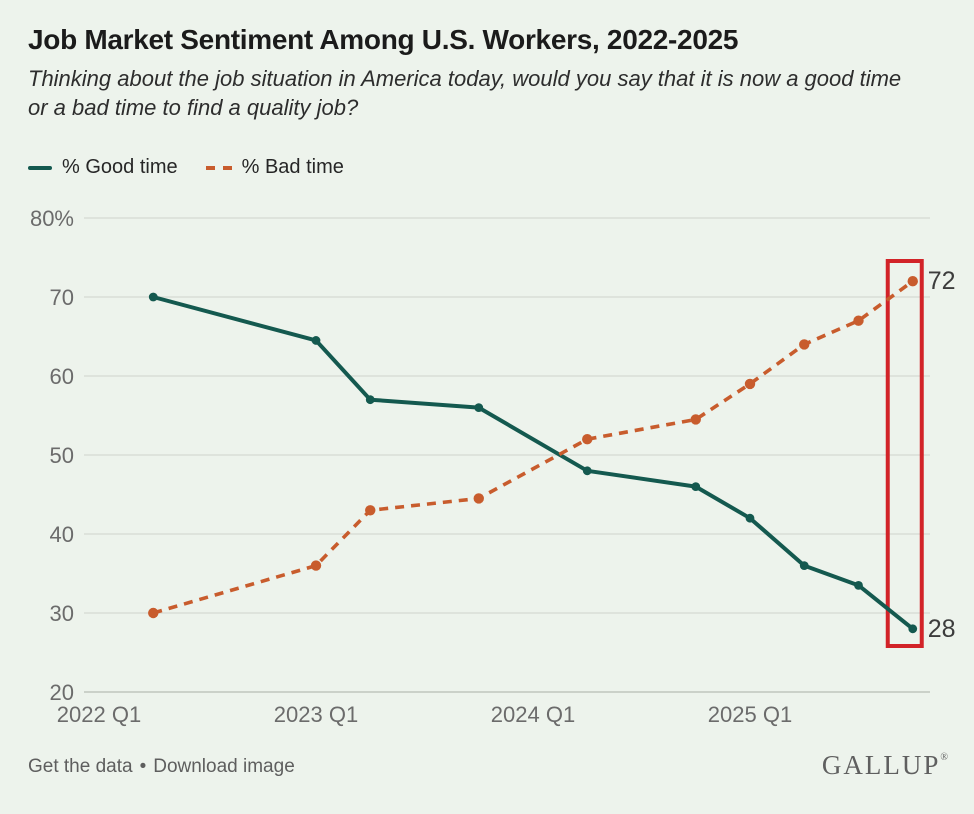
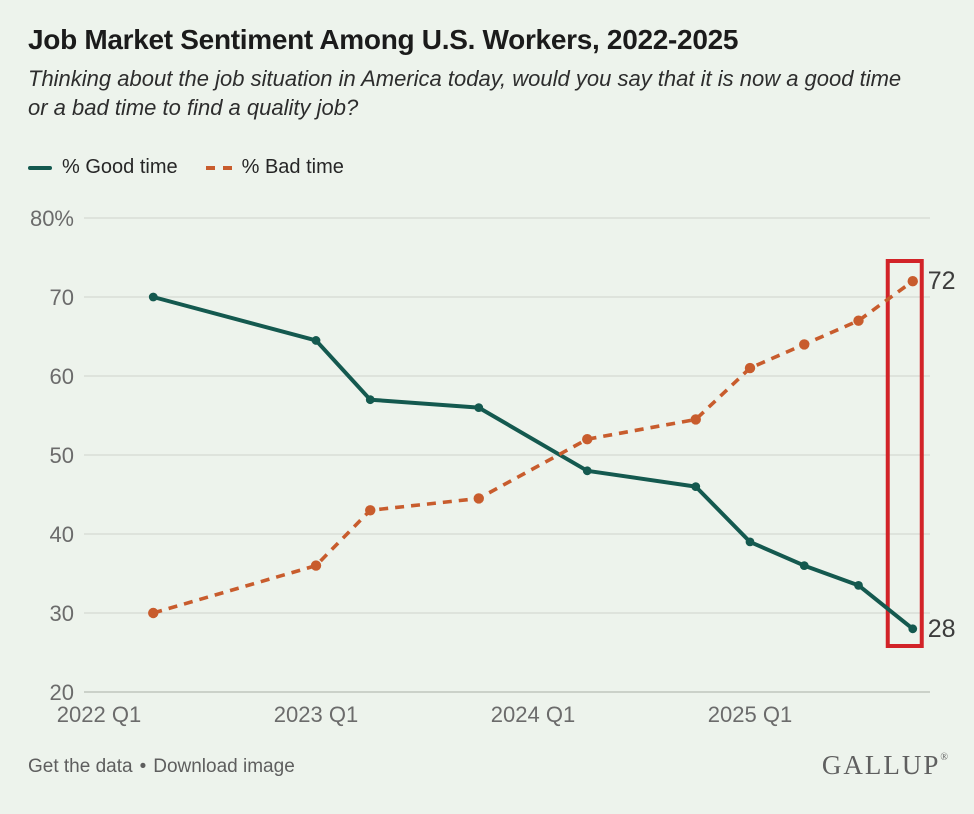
% Good time/2025 Q1: 42% -> 39%
% Bad time/2025 Q1: 59% -> 61%
